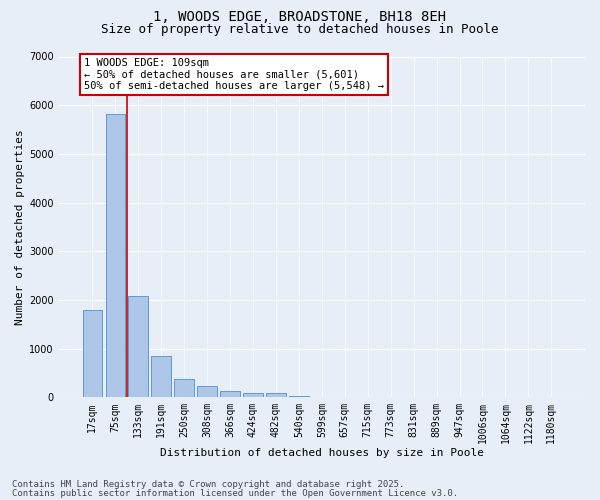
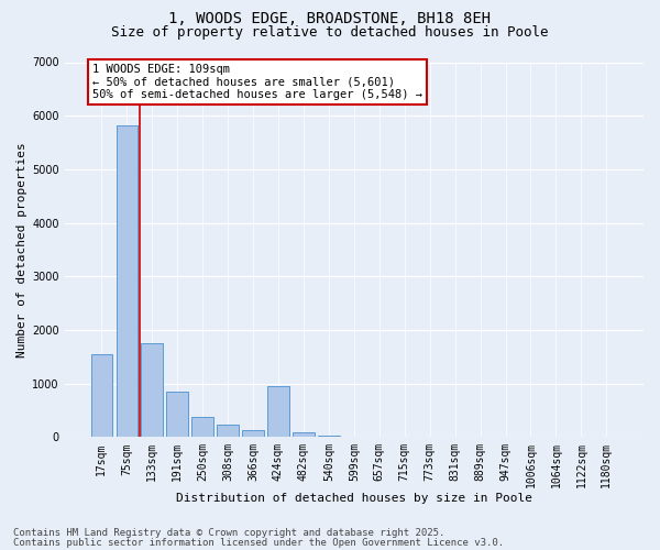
17sqm: 1800 -> 1550
133sqm: 2090 -> 1750
424sqm: 80 -> 950
